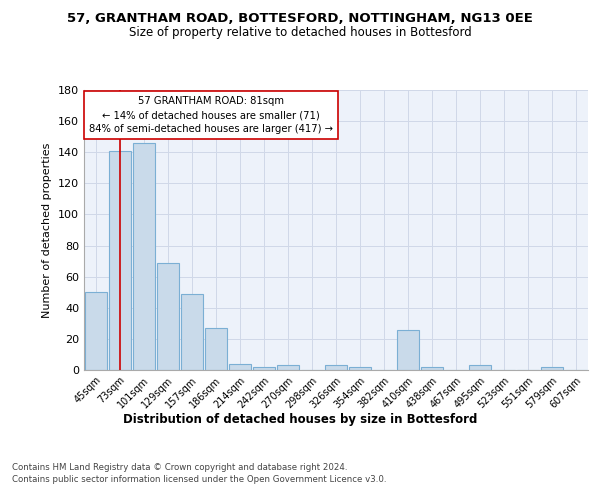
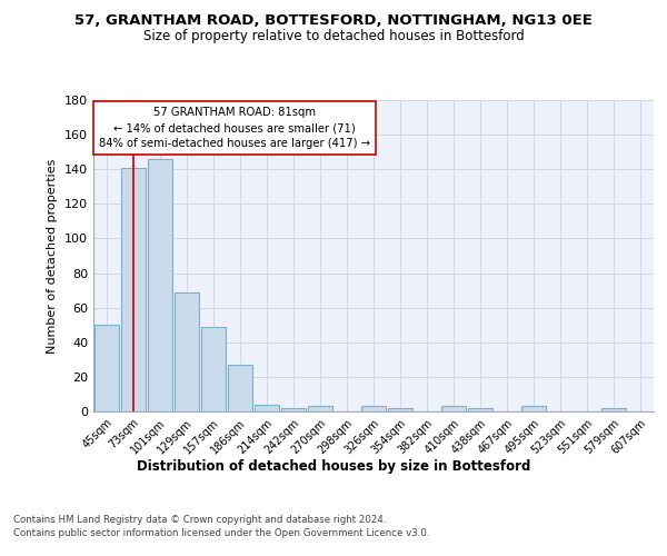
410sqm: 26 -> 3
